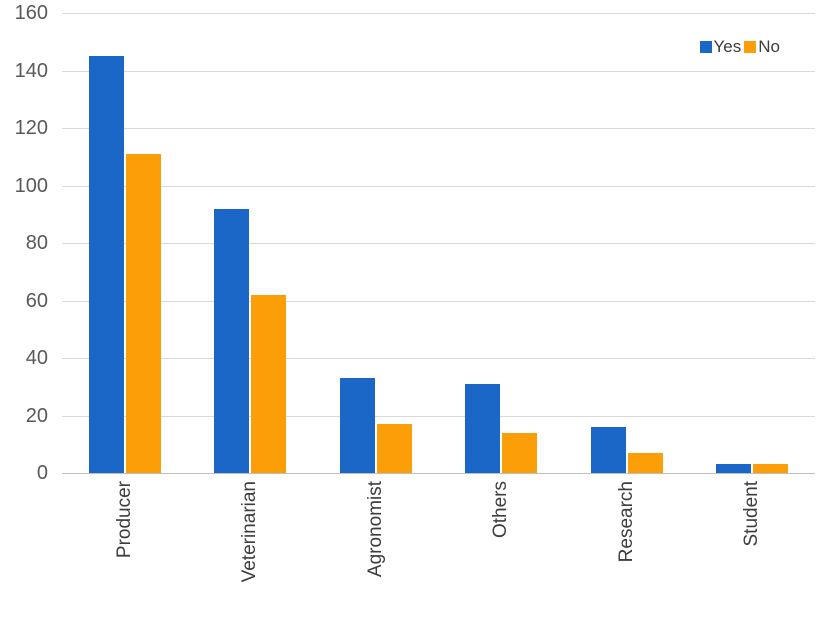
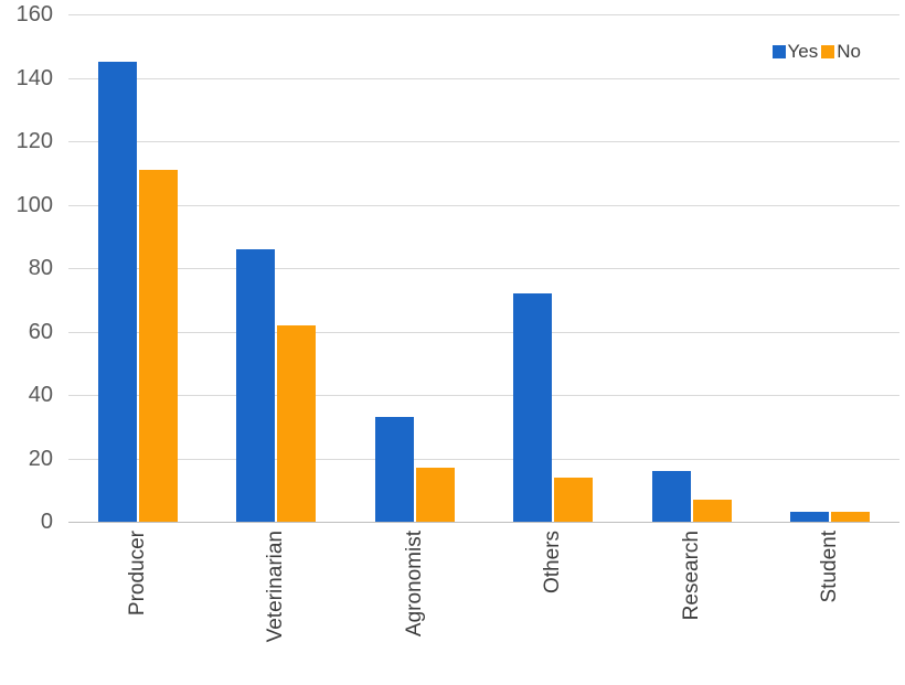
Yes/Veterinarian: 92 -> 86
Yes/Others: 31 -> 72
